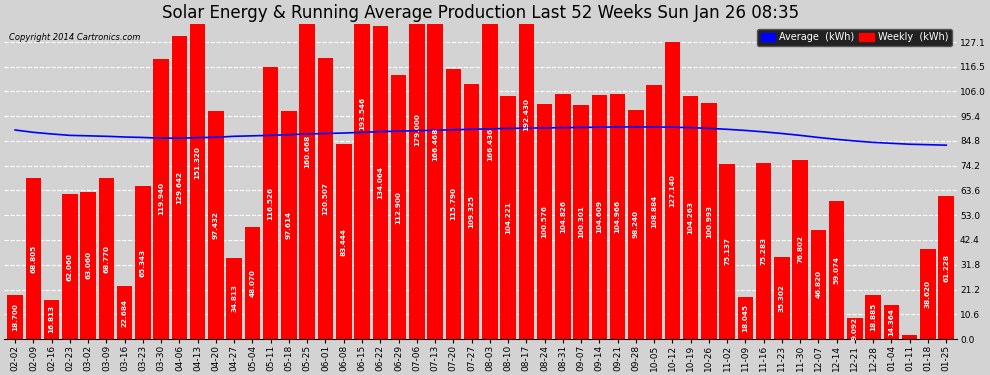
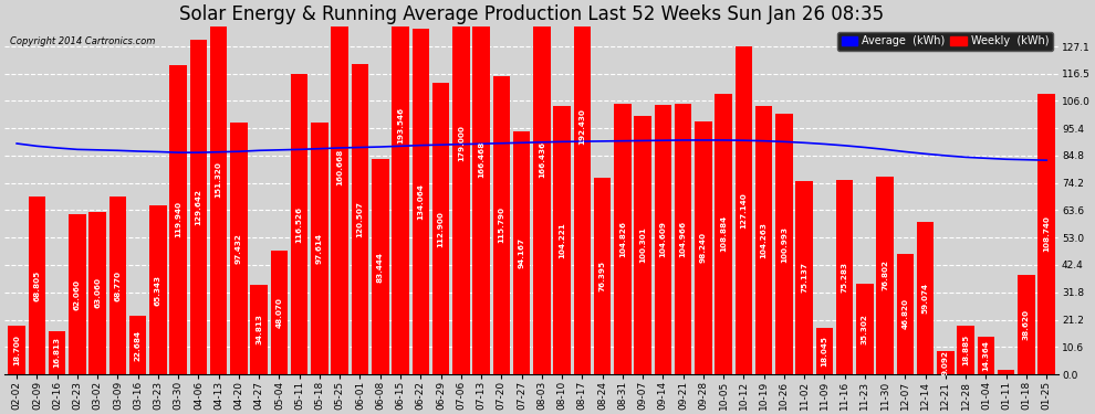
Weekly (kWh)/07-27: 109.325 -> 94.167
Weekly (kWh)/08-24: 100.576 -> 76.395
Weekly (kWh)/01-25: 61.228 -> 108.740
